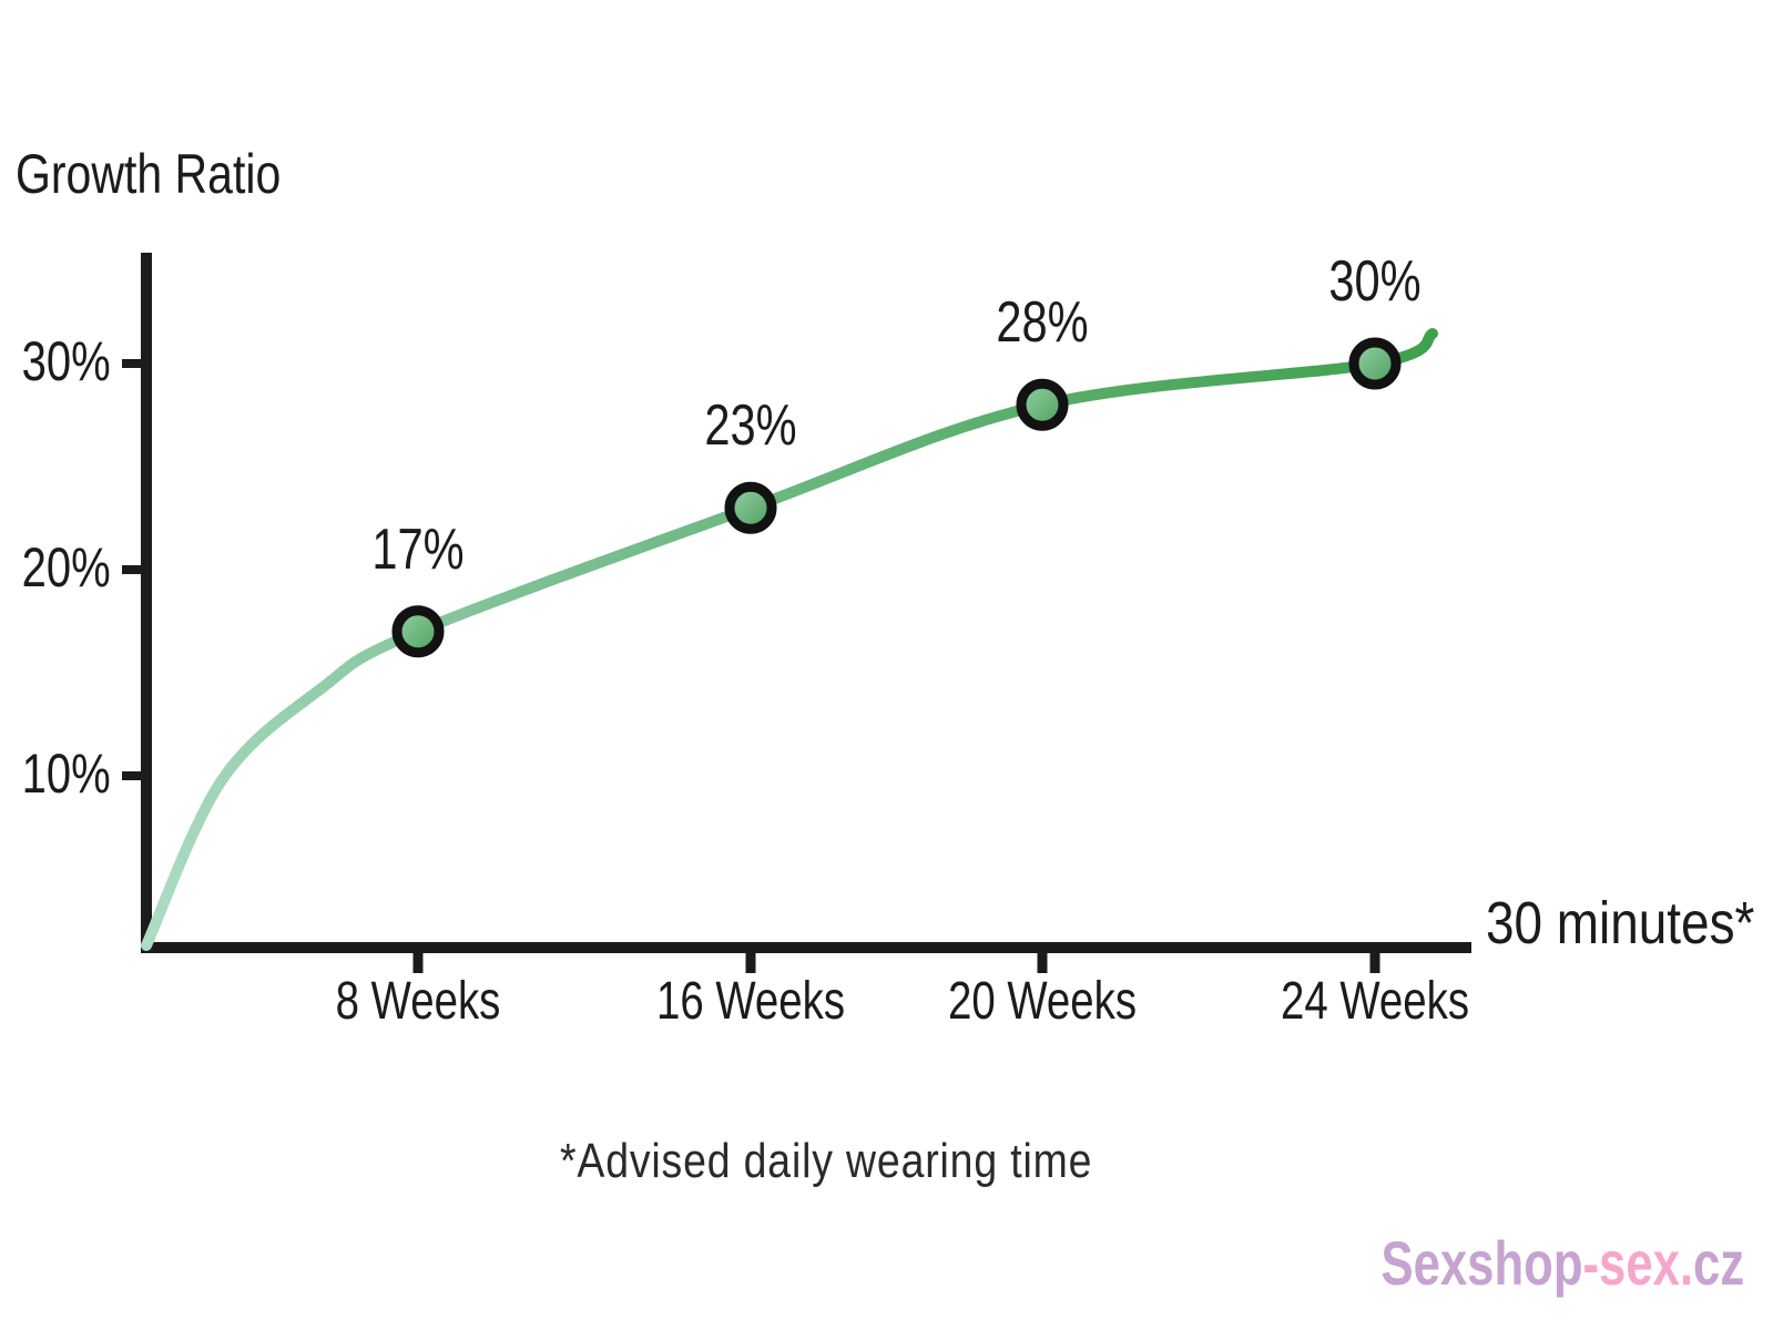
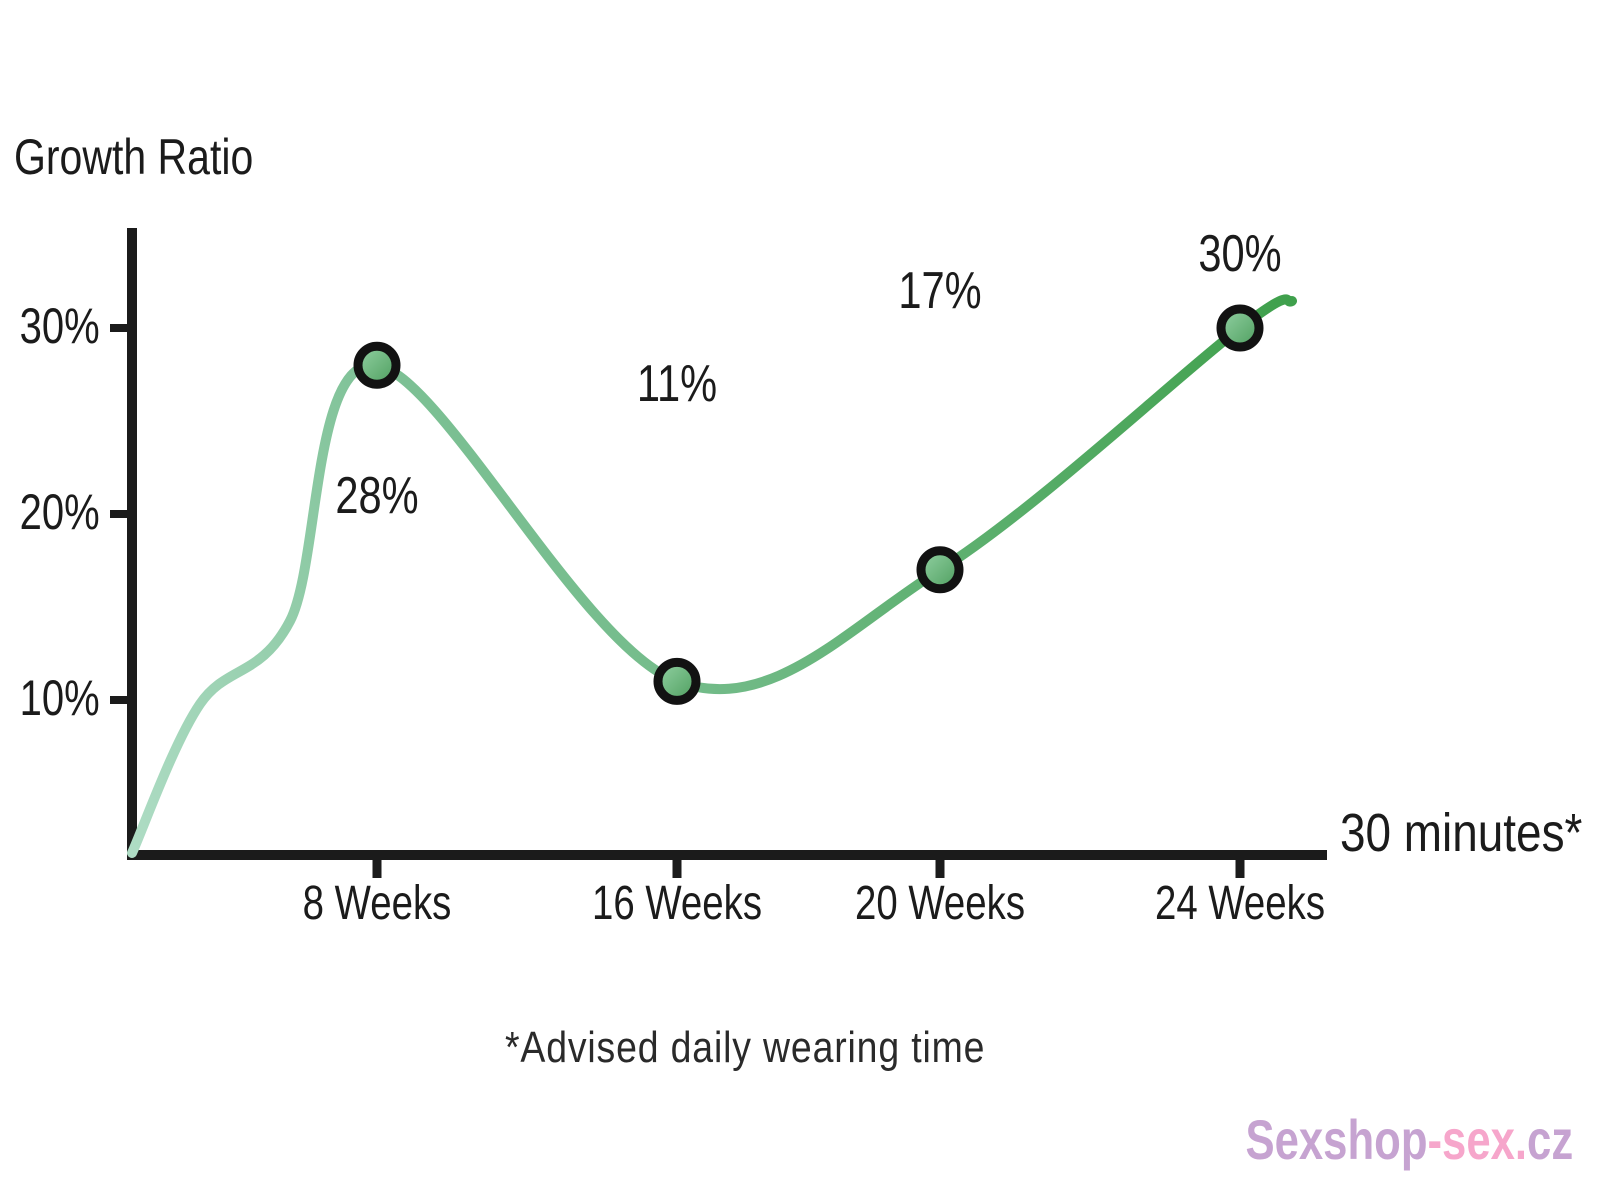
8 Weeks: 17% -> 28%
16 Weeks: 23% -> 11%
20 Weeks: 28% -> 17%
